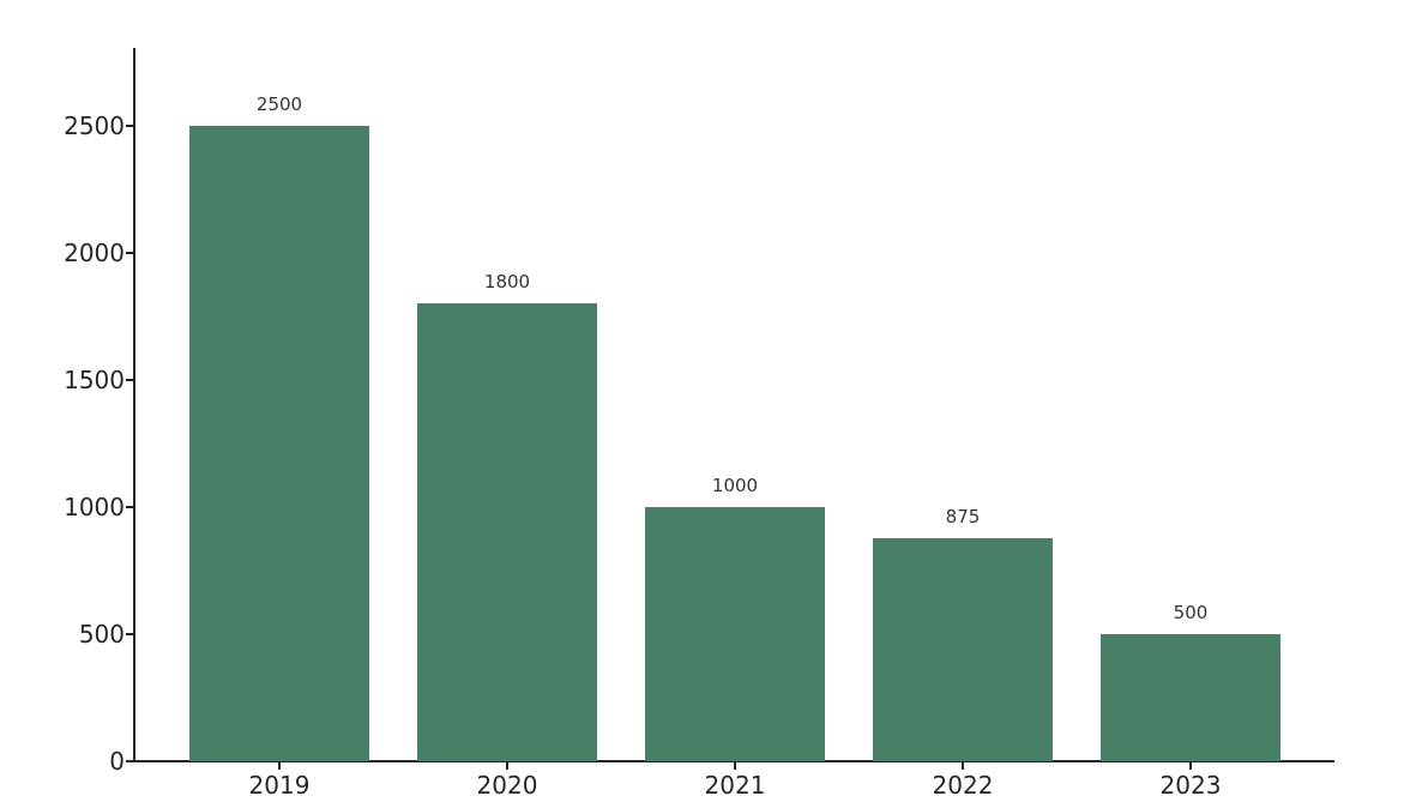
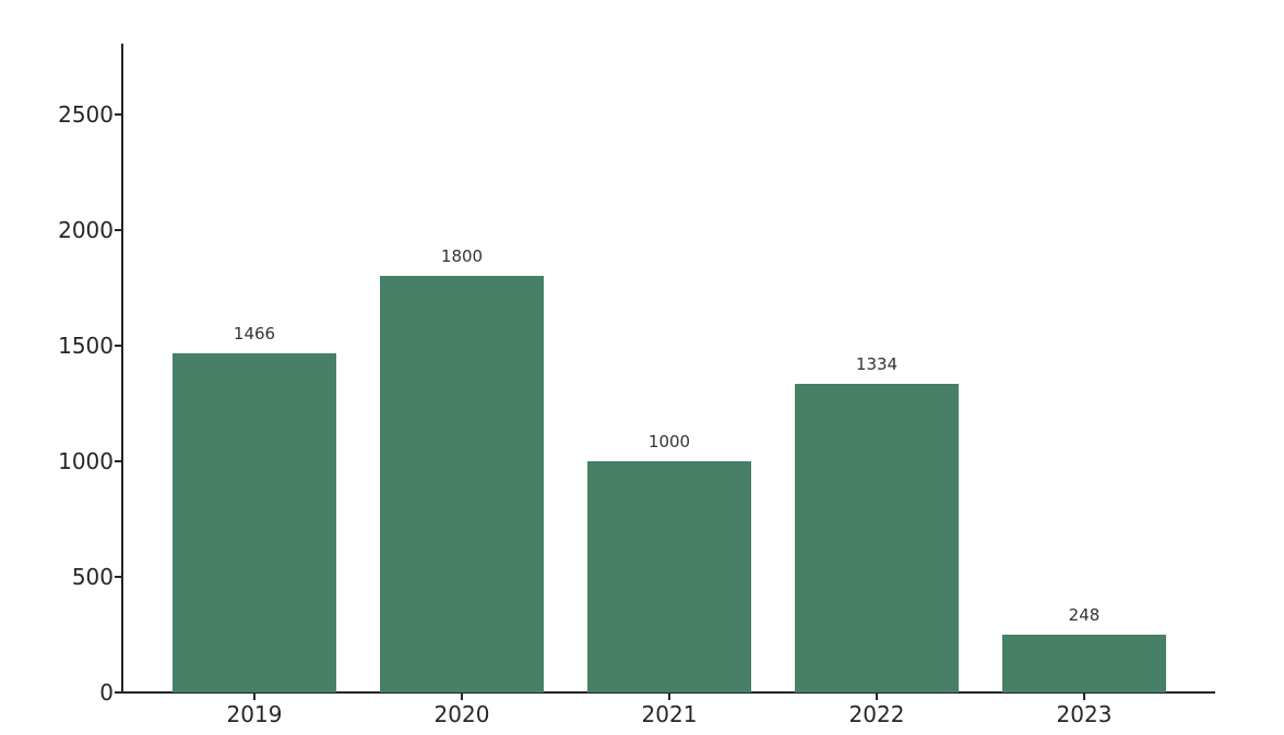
2019: 2500 -> 1466
2022: 875 -> 1334
2023: 500 -> 248
